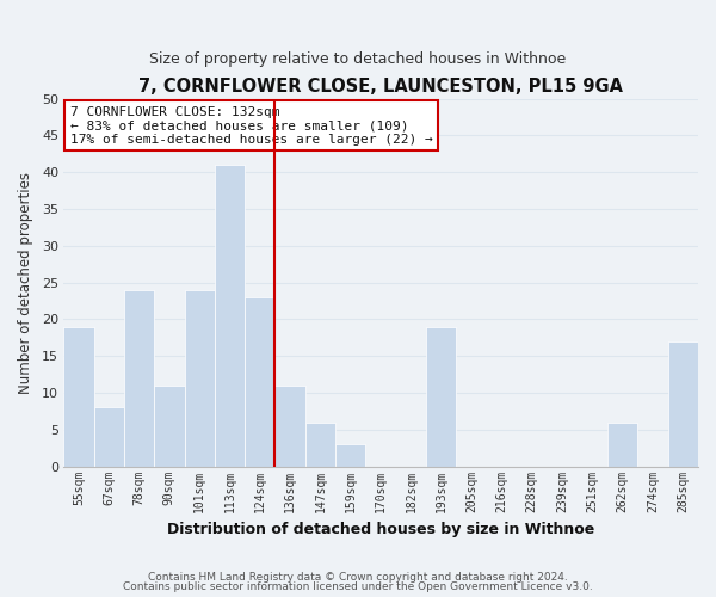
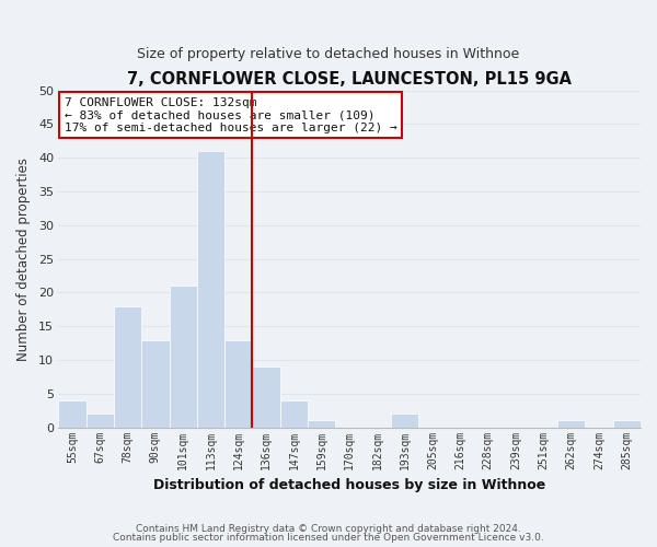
55sqm: 19 -> 4
67sqm: 8 -> 2
78sqm: 24 -> 18
90sqm: 11 -> 13
101sqm: 24 -> 21
124sqm: 23 -> 13
136sqm: 11 -> 9
147sqm: 6 -> 4
159sqm: 3 -> 1
193sqm: 19 -> 2
262sqm: 6 -> 1
285sqm: 17 -> 1
